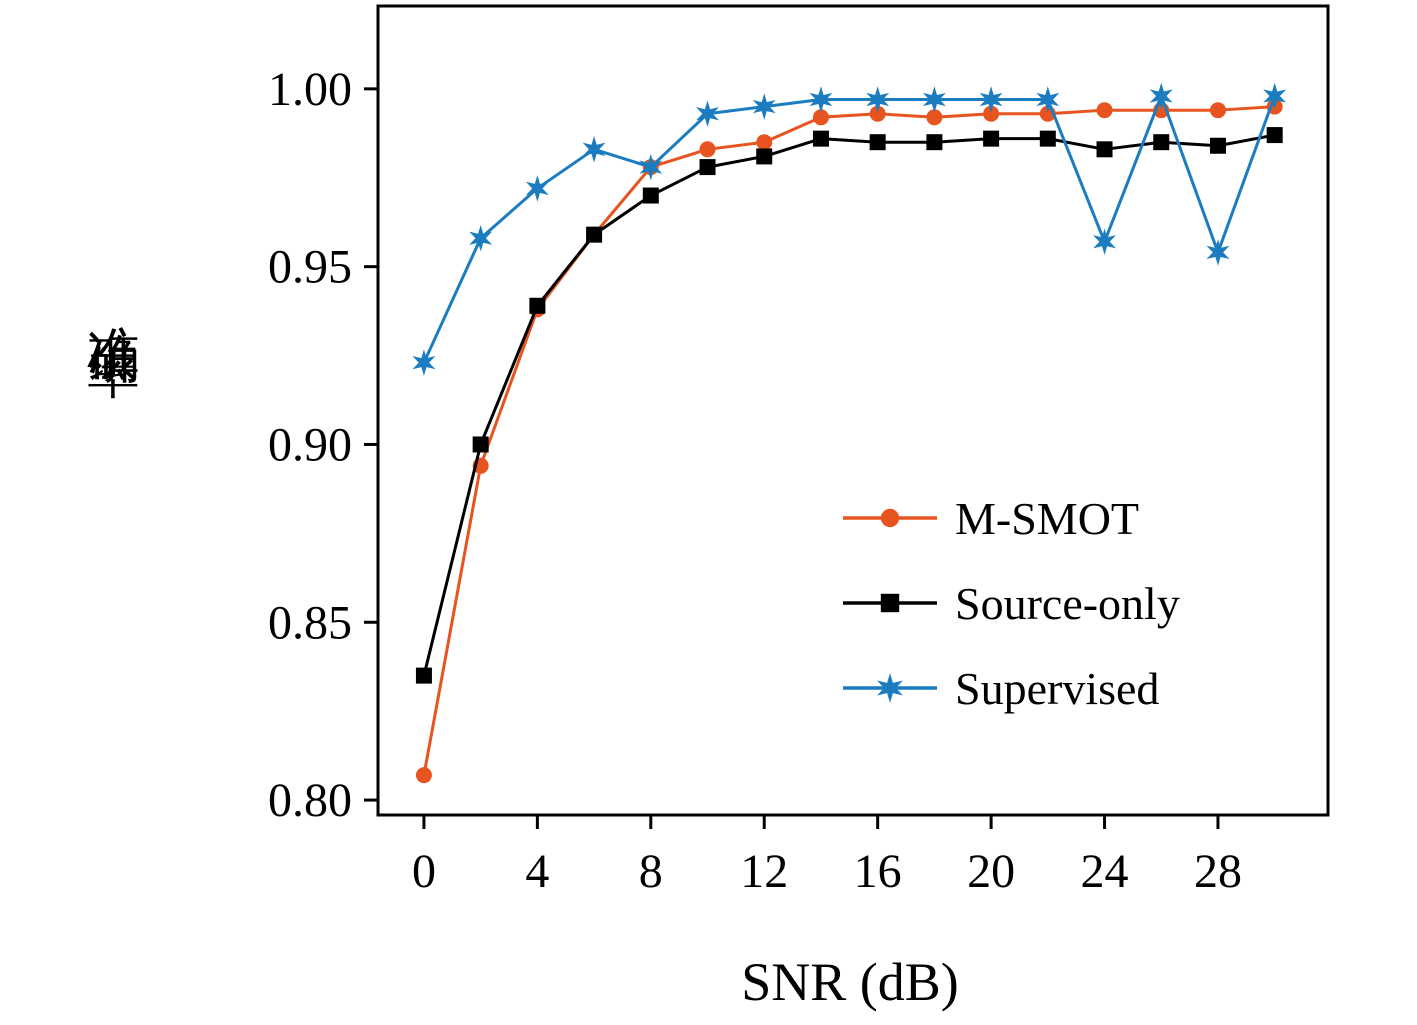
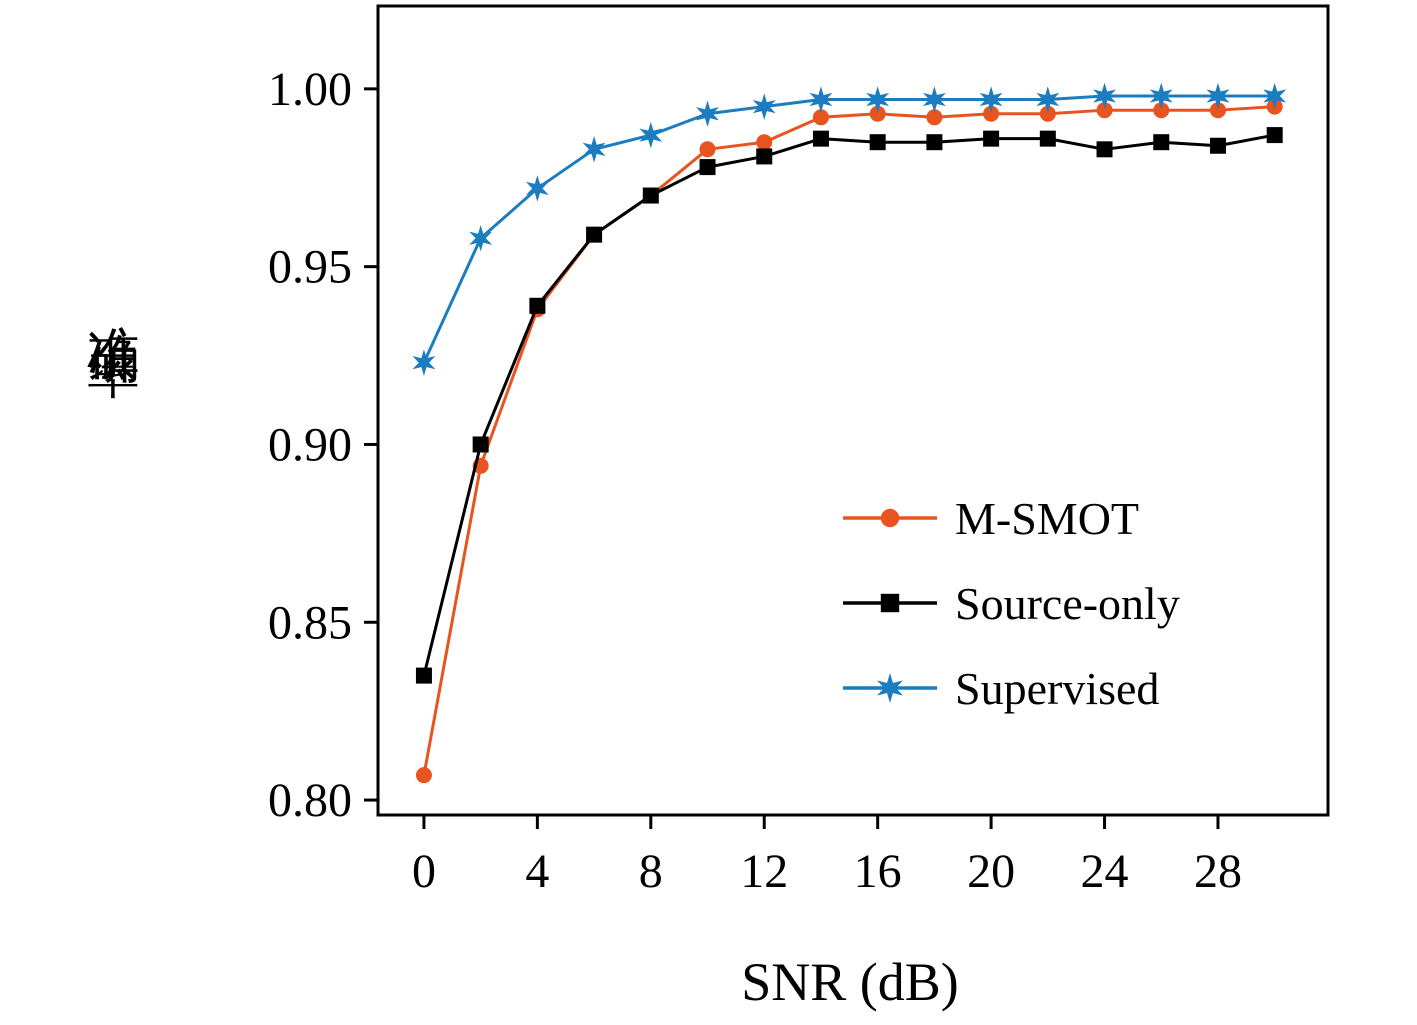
M-SMOT/8: 0.978 -> 0.970
Supervised/8: 0.978 -> 0.987
Supervised/24: 0.957 -> 0.998
Supervised/28: 0.954 -> 0.998
